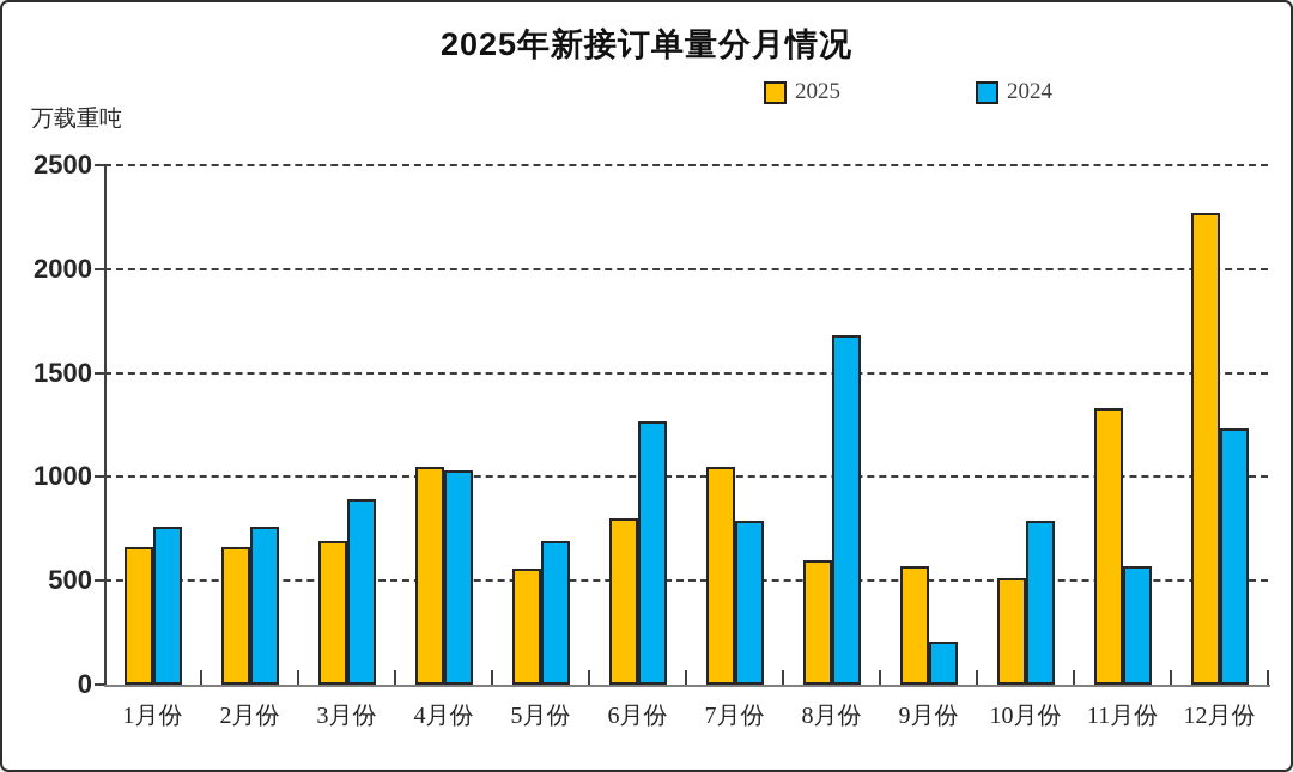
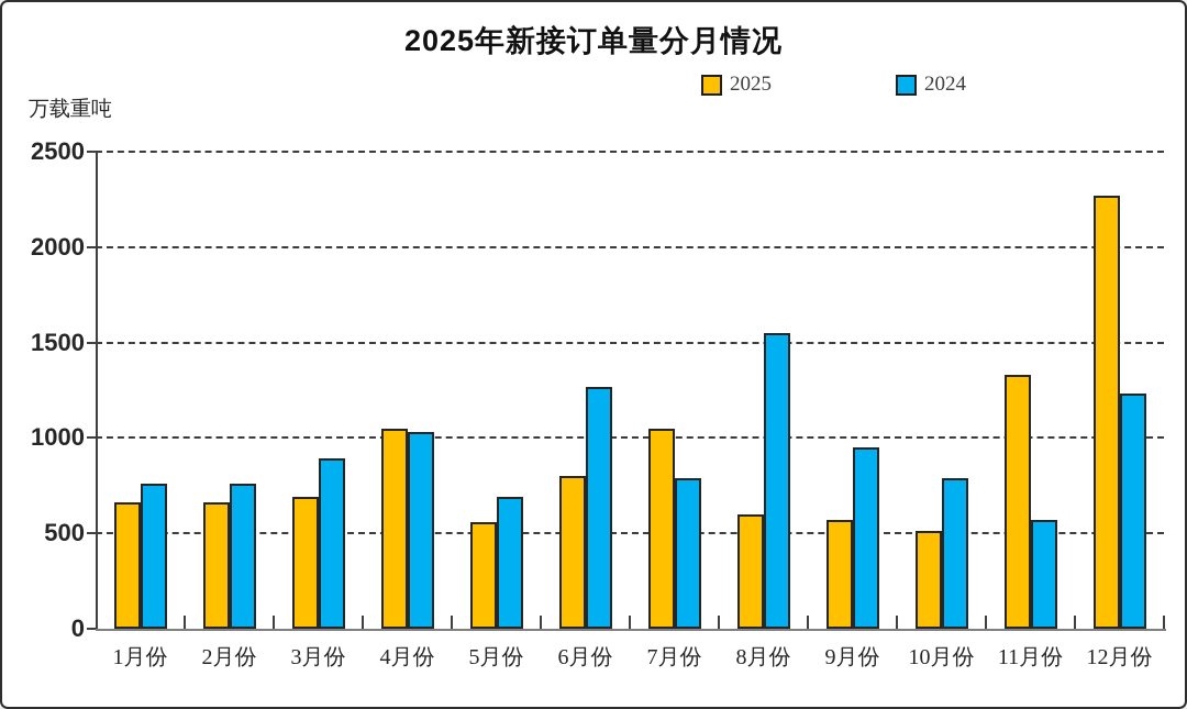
2024/8月份: 1680 -> 1550
2024/9月份: 210 -> 950
